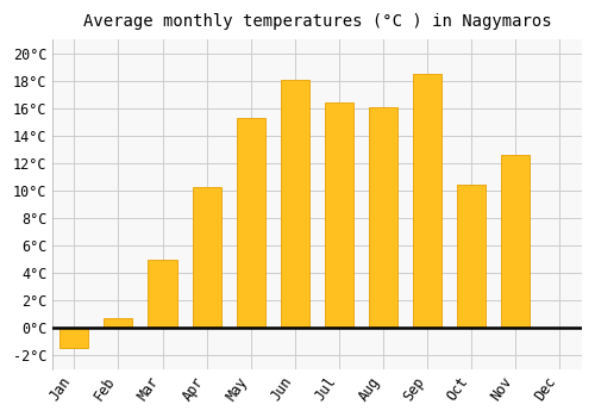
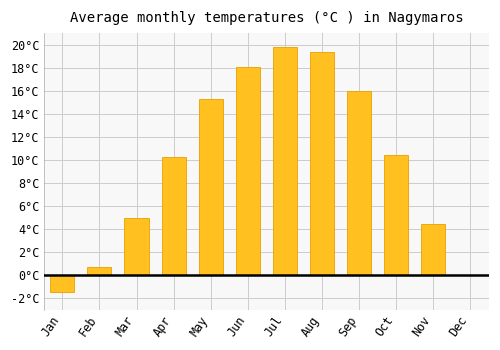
Jul: 16.4°C -> 19.8°C
Aug: 16.1°C -> 19.4°C
Sep: 18.5°C -> 16.0°C
Nov: 12.6°C -> 4.4°C
